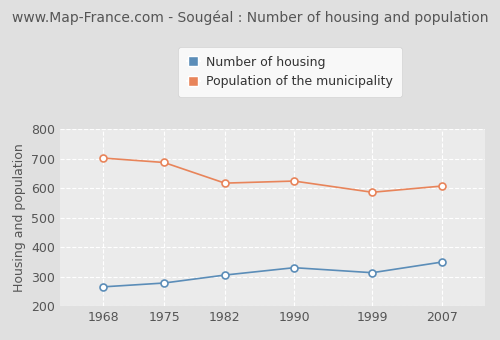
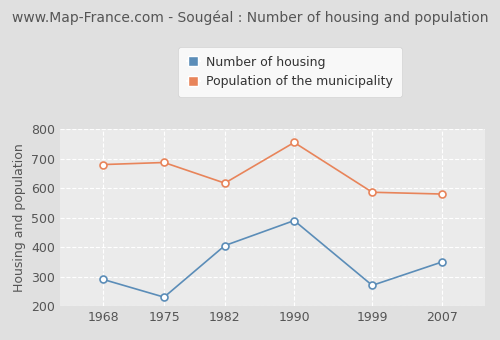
Number of housing/1968: 265 -> 290
Population of the municipality/1968: 702 -> 680
Number of housing/1975: 278 -> 230
Number of housing/1982: 305 -> 405
Number of housing/1990: 330 -> 490
Population of the municipality/1990: 624 -> 755
Number of housing/1999: 313 -> 270
Population of the municipality/2007: 607 -> 580
